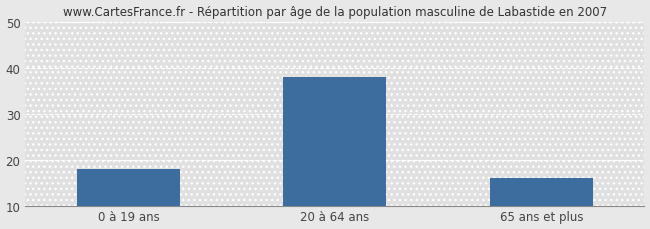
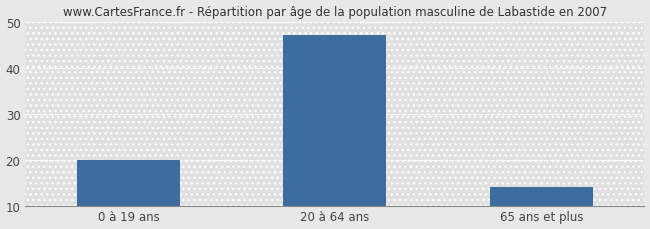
0 à 19 ans: 18 -> 20
20 à 64 ans: 38 -> 47
65 ans et plus: 16 -> 14
